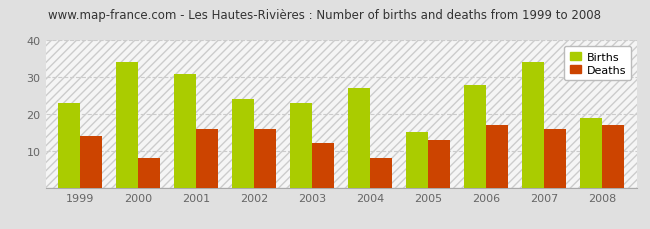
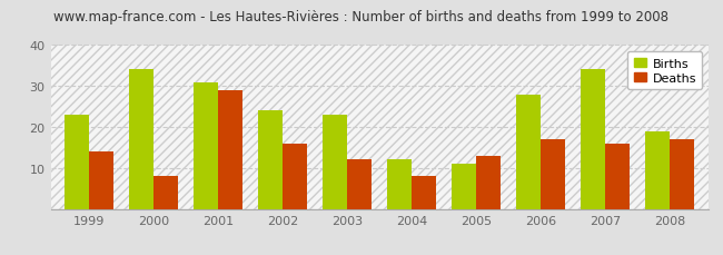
Deaths/2001: 16 -> 29
Births/2004: 27 -> 12
Births/2005: 15 -> 11
